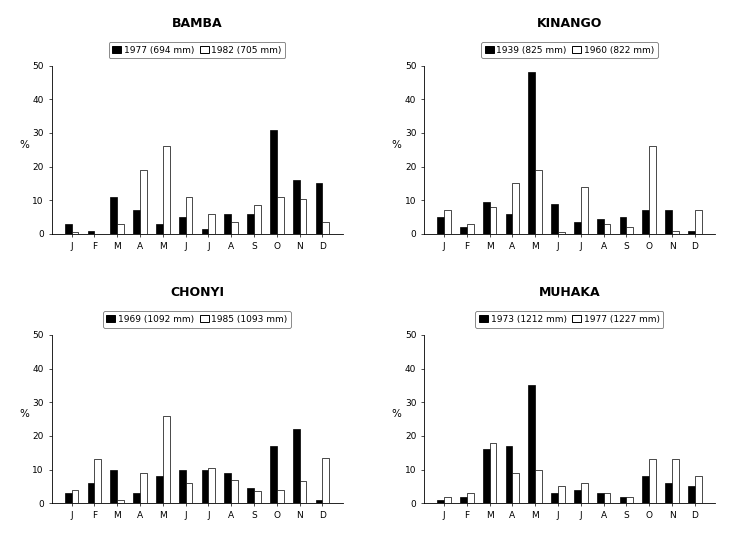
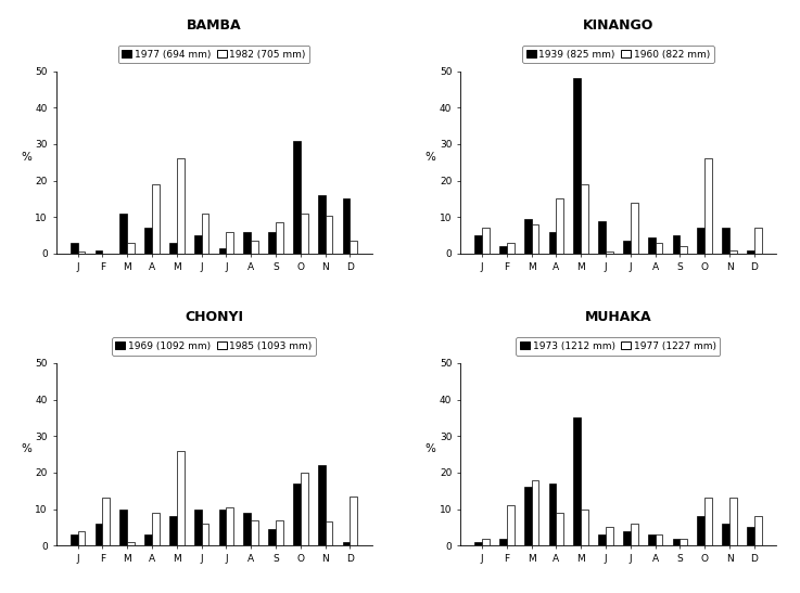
CHONYI/1985 (1093 mm)/S: 3.5 -> 7.0
CHONYI/1985 (1093 mm)/O: 4.0 -> 20.0
MUHAKA/1977 (1227 mm)/F: 3 -> 11
